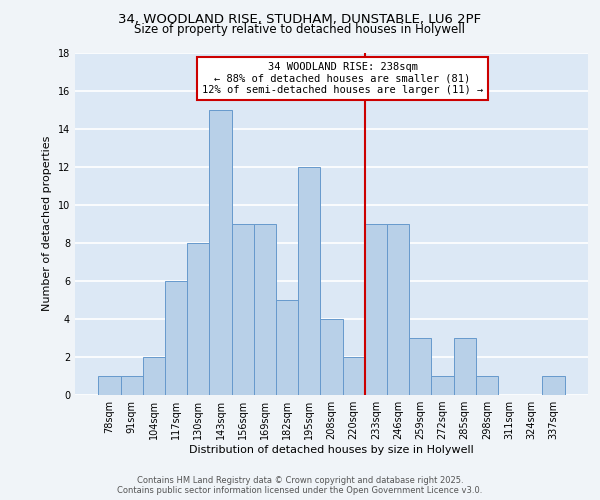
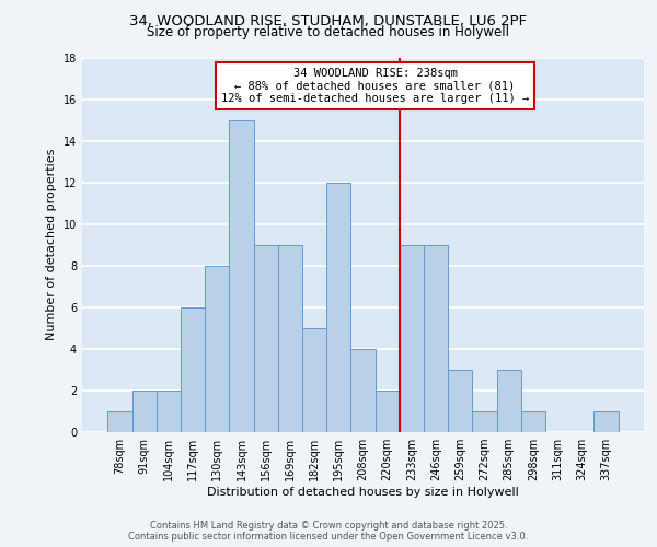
91sqm: 1 -> 2
